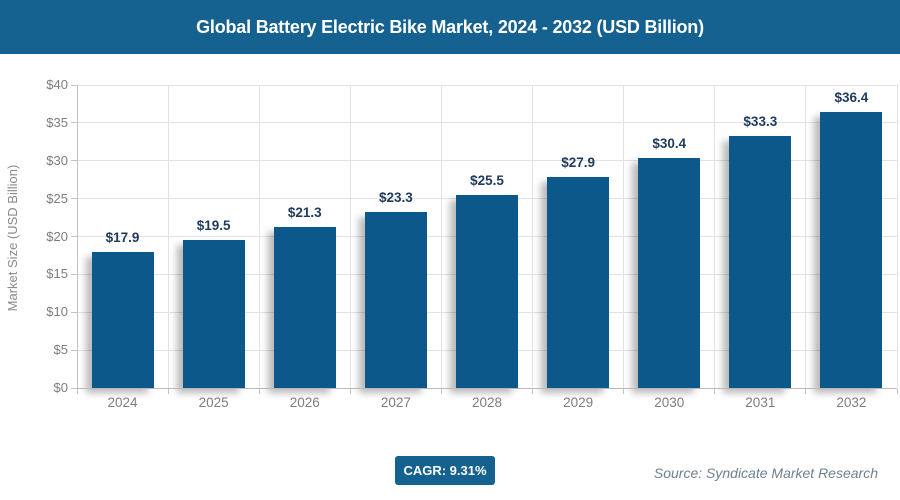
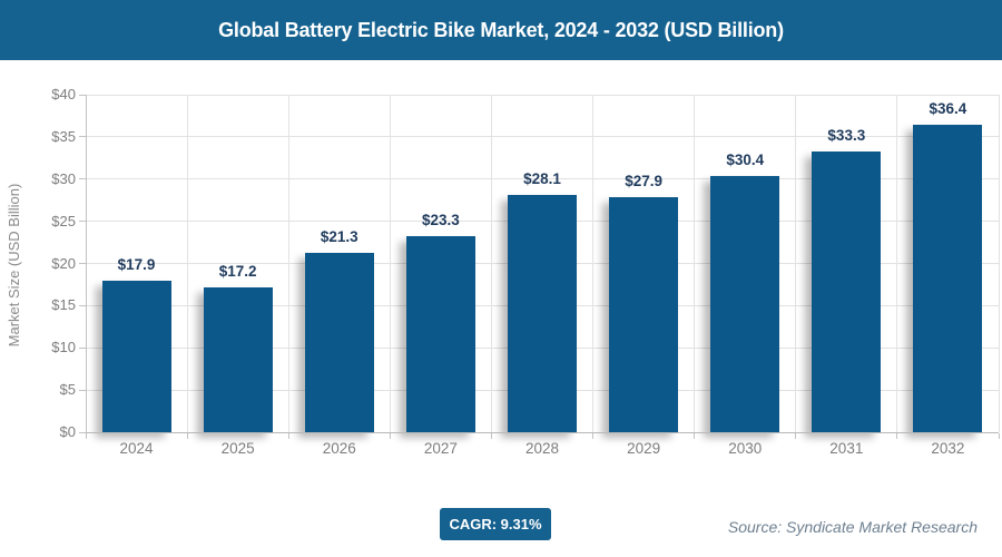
2025: $19.5 -> $17.2
2028: $25.5 -> $28.1
